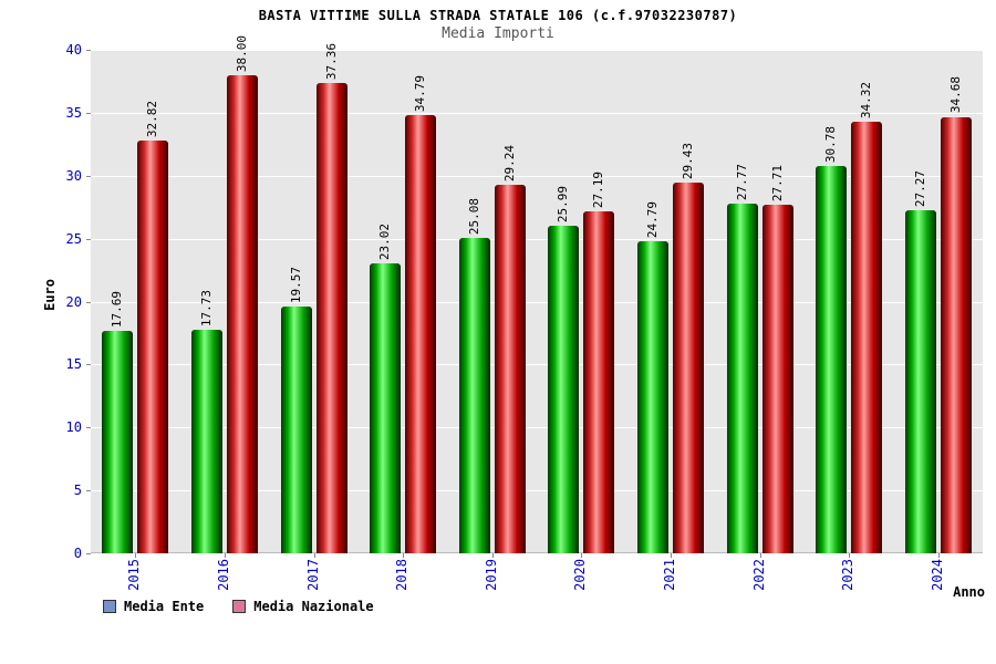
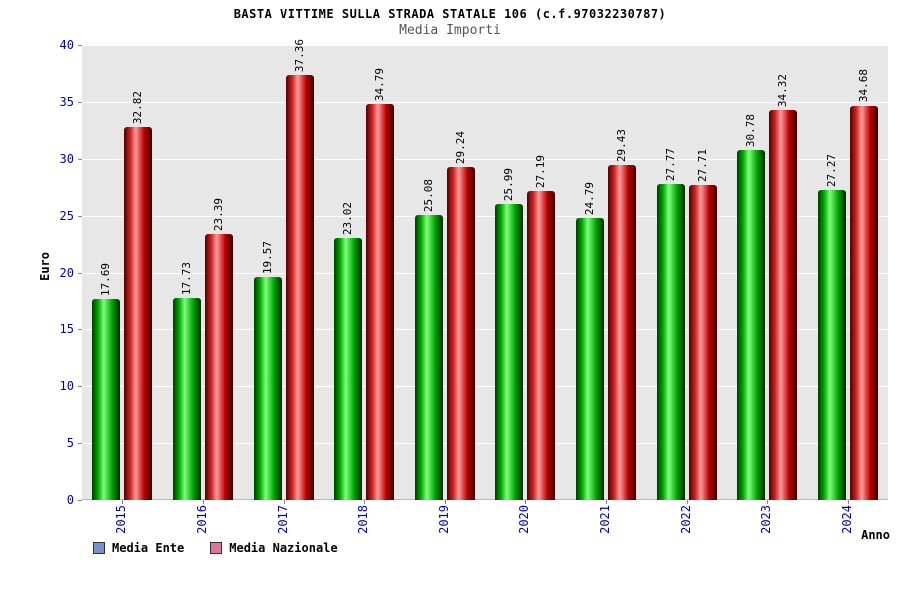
Media Nazionale/2016: 38.00 -> 23.39
